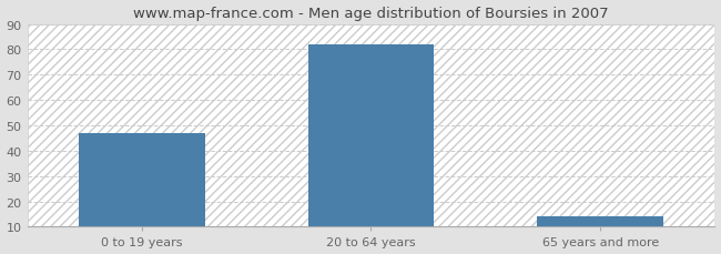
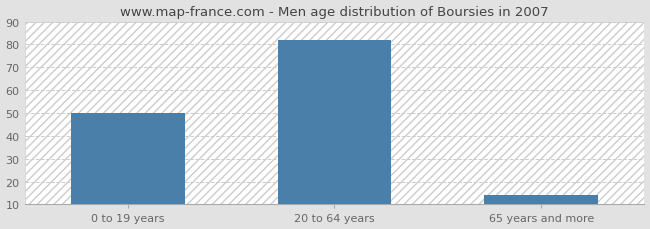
0 to 19 years: 47 -> 50
